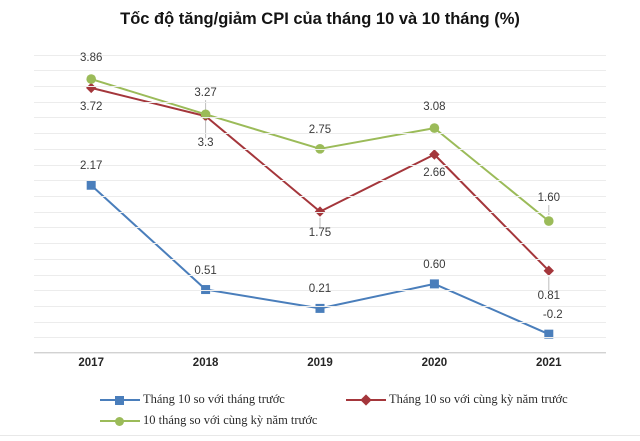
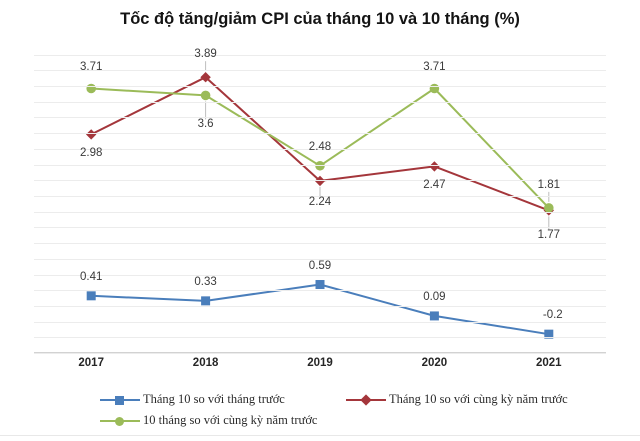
Tháng 10 so với tháng trước/2017: 2.17 -> 0.41
Tháng 10 so với cùng kỳ năm trước/2017: 3.72 -> 2.98
10 tháng so với cùng kỳ năm trước/2017: 3.86 -> 3.71
Tháng 10 so với tháng trước/2018: 0.51 -> 0.33
Tháng 10 so với cùng kỳ năm trước/2018: 3.27 -> 3.89
10 tháng so với cùng kỳ năm trước/2018: 3.3 -> 3.6
Tháng 10 so với tháng trước/2019: 0.21 -> 0.59
Tháng 10 so với cùng kỳ năm trước/2019: 1.75 -> 2.24
10 tháng so với cùng kỳ năm trước/2019: 2.75 -> 2.48
Tháng 10 so với tháng trước/2020: 0.60 -> 0.09
Tháng 10 so với cùng kỳ năm trước/2020: 2.66 -> 2.47
10 tháng so với cùng kỳ năm trước/2020: 3.08 -> 3.71
Tháng 10 so với cùng kỳ năm trước/2021: 0.81 -> 1.77
10 tháng so với cùng kỳ năm trước/2021: 1.60 -> 1.81
